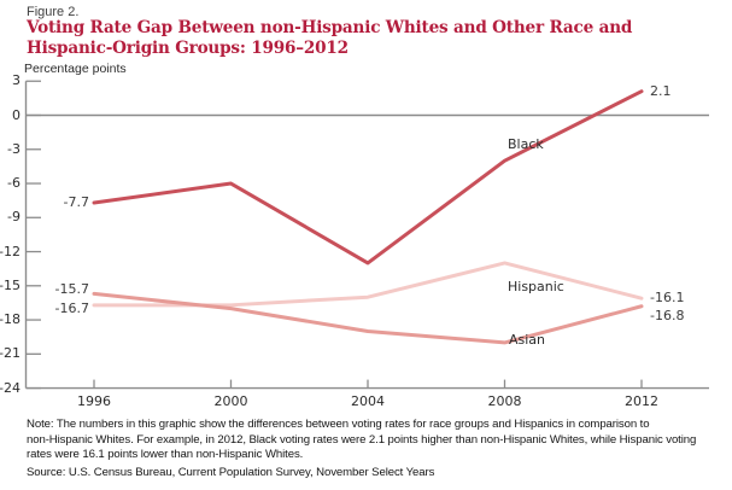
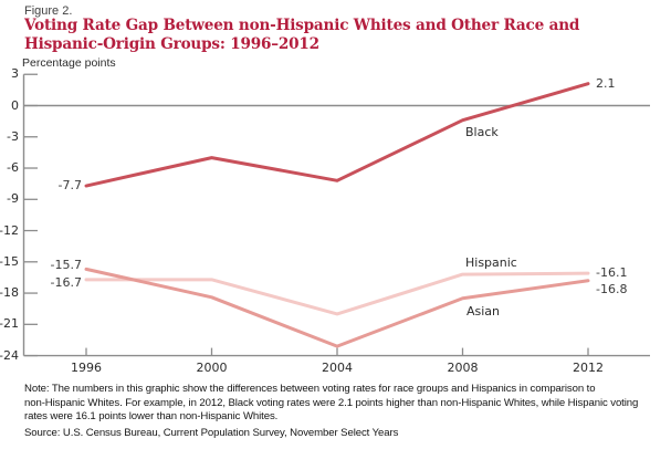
Asian/2000: -17 -> -18
Black/2000: -6 -> -5
Hispanic/2004: -16 -> -20
Asian/2004: -19 -> -23
Black/2004: -13 -> -7
Hispanic/2008: -13 -> -16
Asian/2008: -20 -> -18
Black/2008: -4 -> -1
